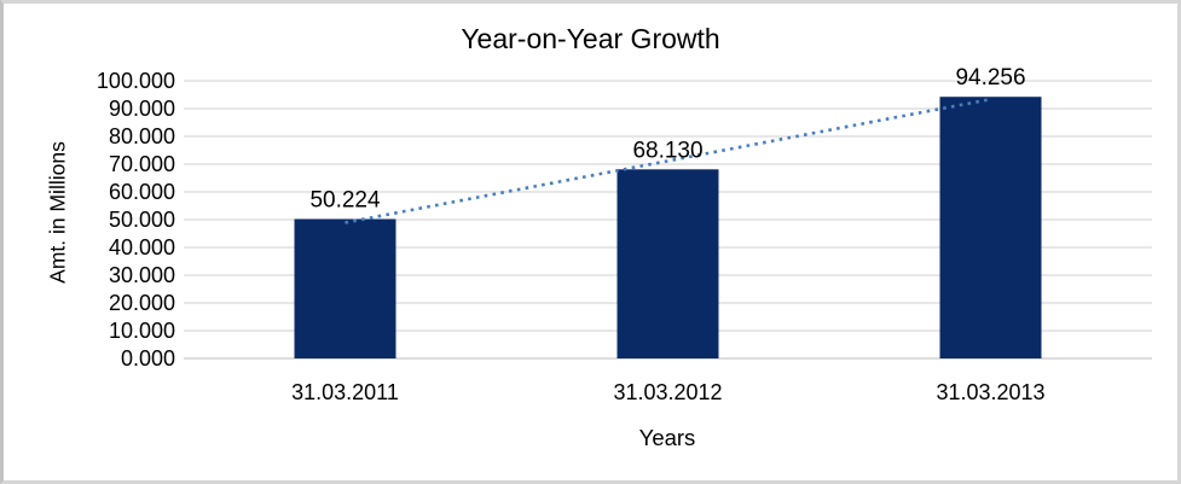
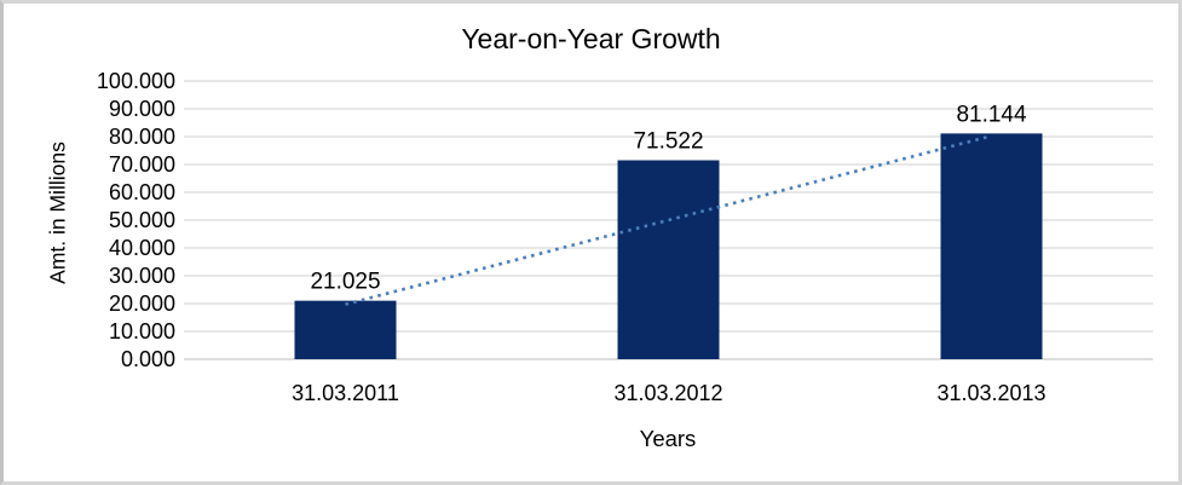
31.03.2011: 50.224 -> 21.025
31.03.2012: 68.130 -> 71.522
31.03.2013: 94.256 -> 81.144
